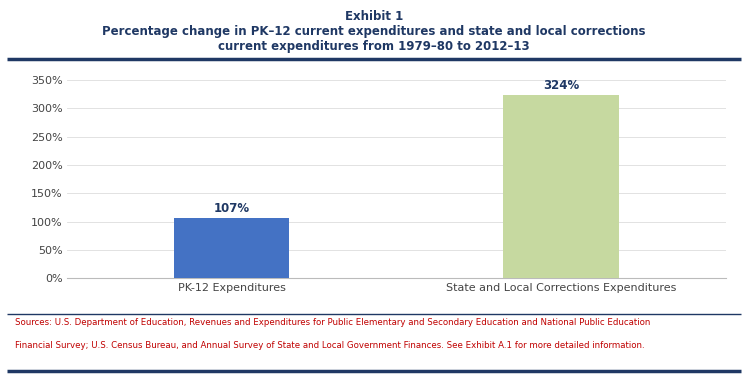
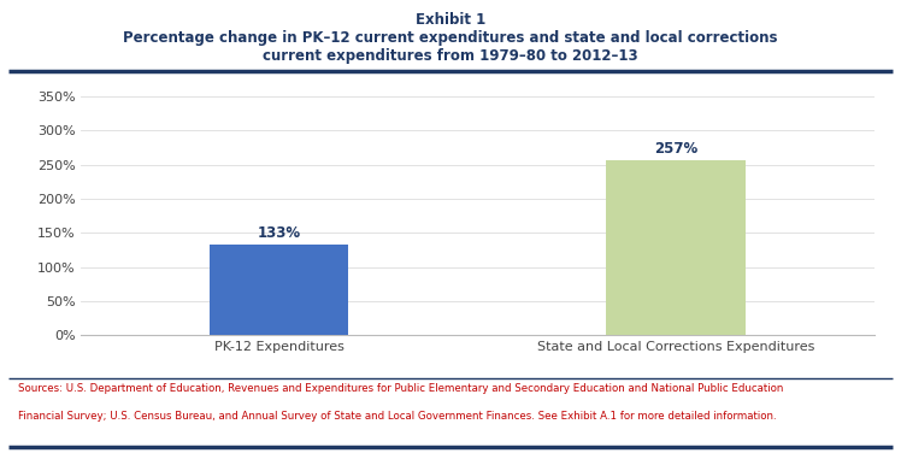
PK-12 Expenditures: 107% -> 133%
State and Local Corrections Expenditures: 324% -> 257%
